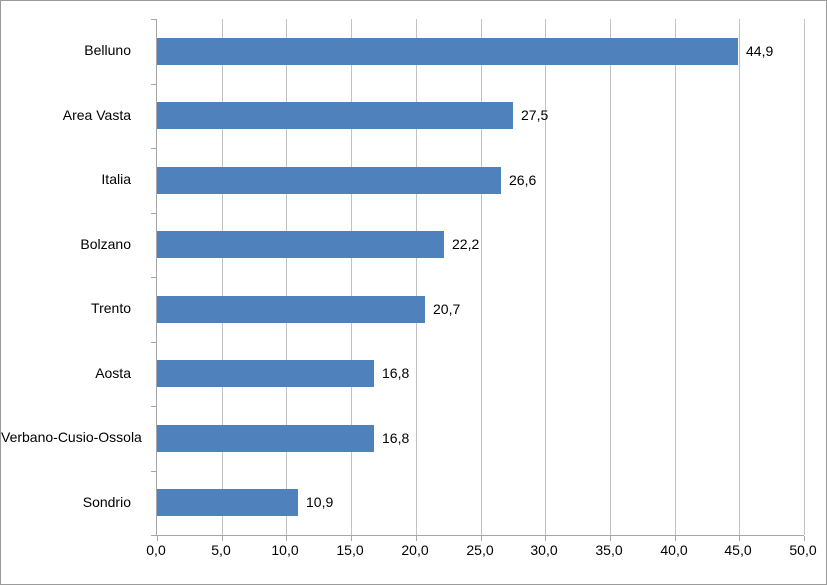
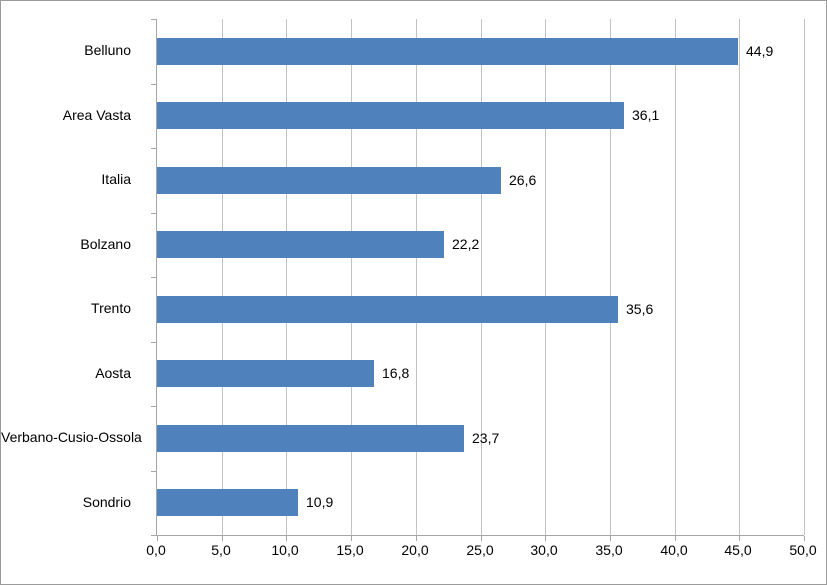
Area Vasta: 27,5 -> 36,1
Trento: 20,7 -> 35,6
Verbano-Cusio-Ossola: 16,8 -> 23,7
